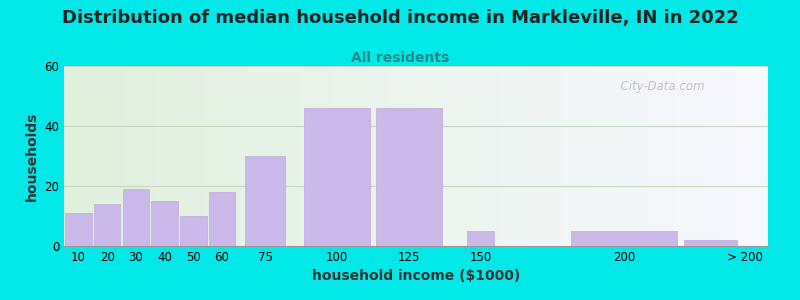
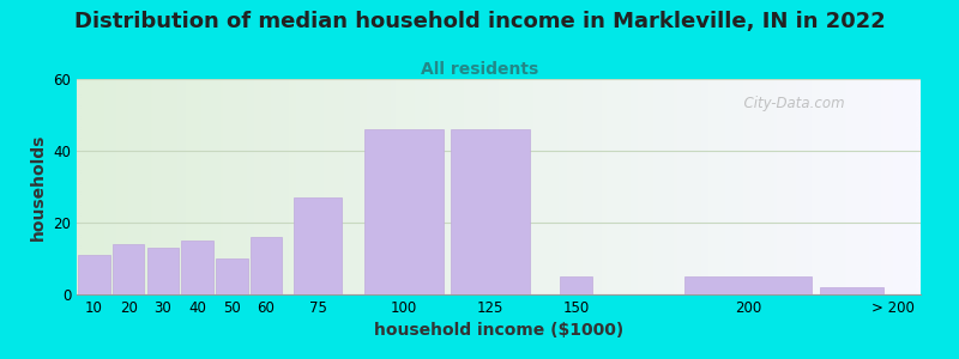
30: 19 -> 13
60: 18 -> 16
75: 30 -> 27
